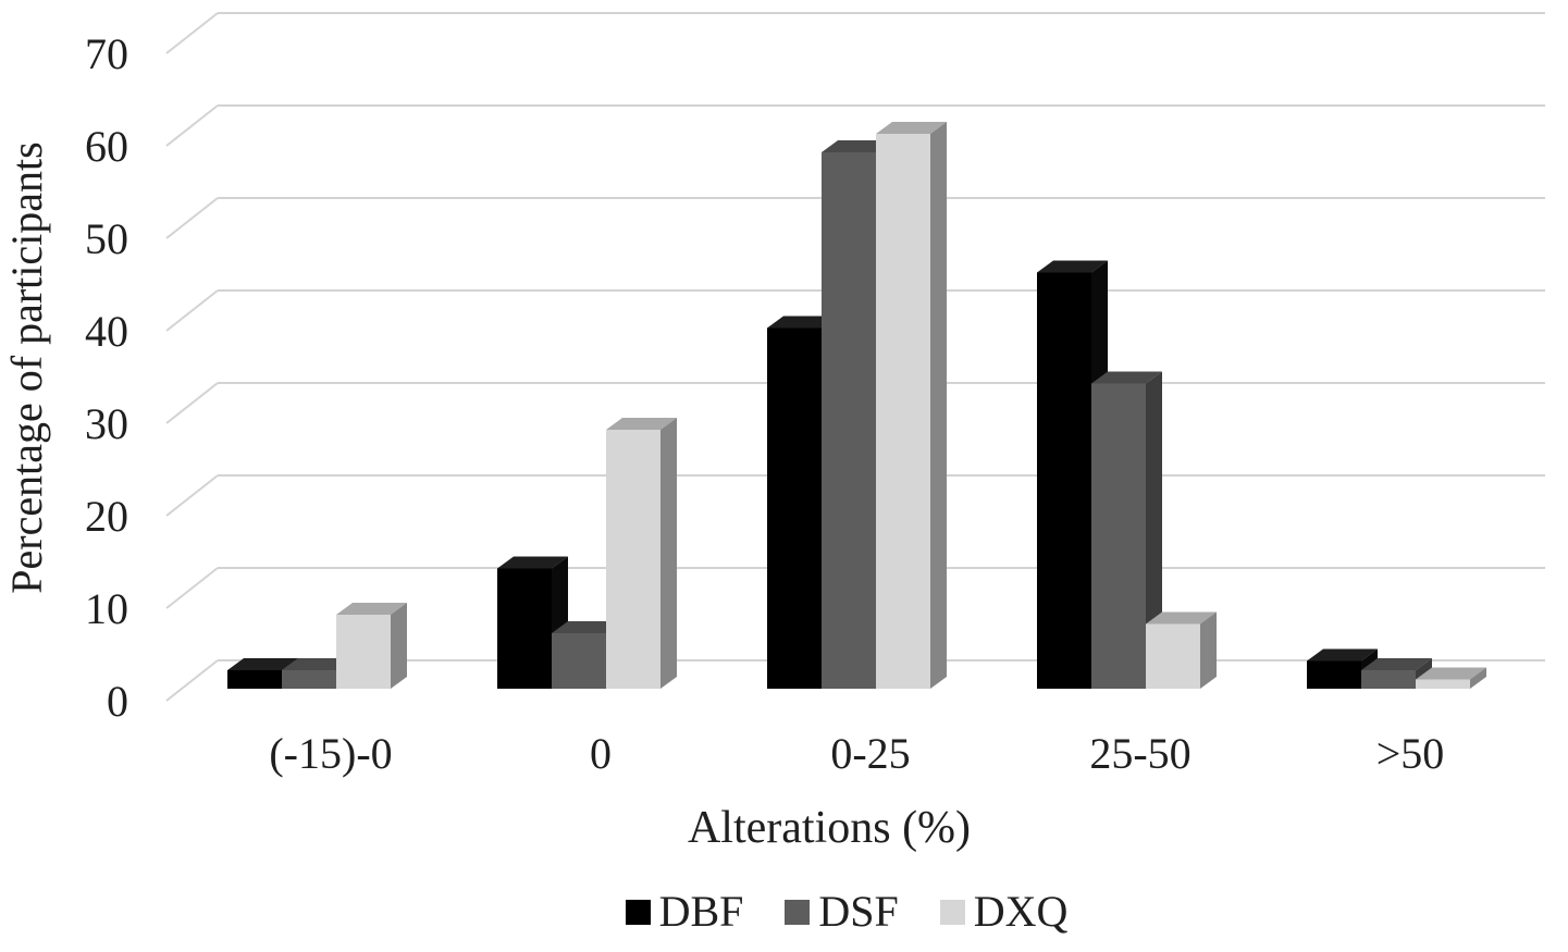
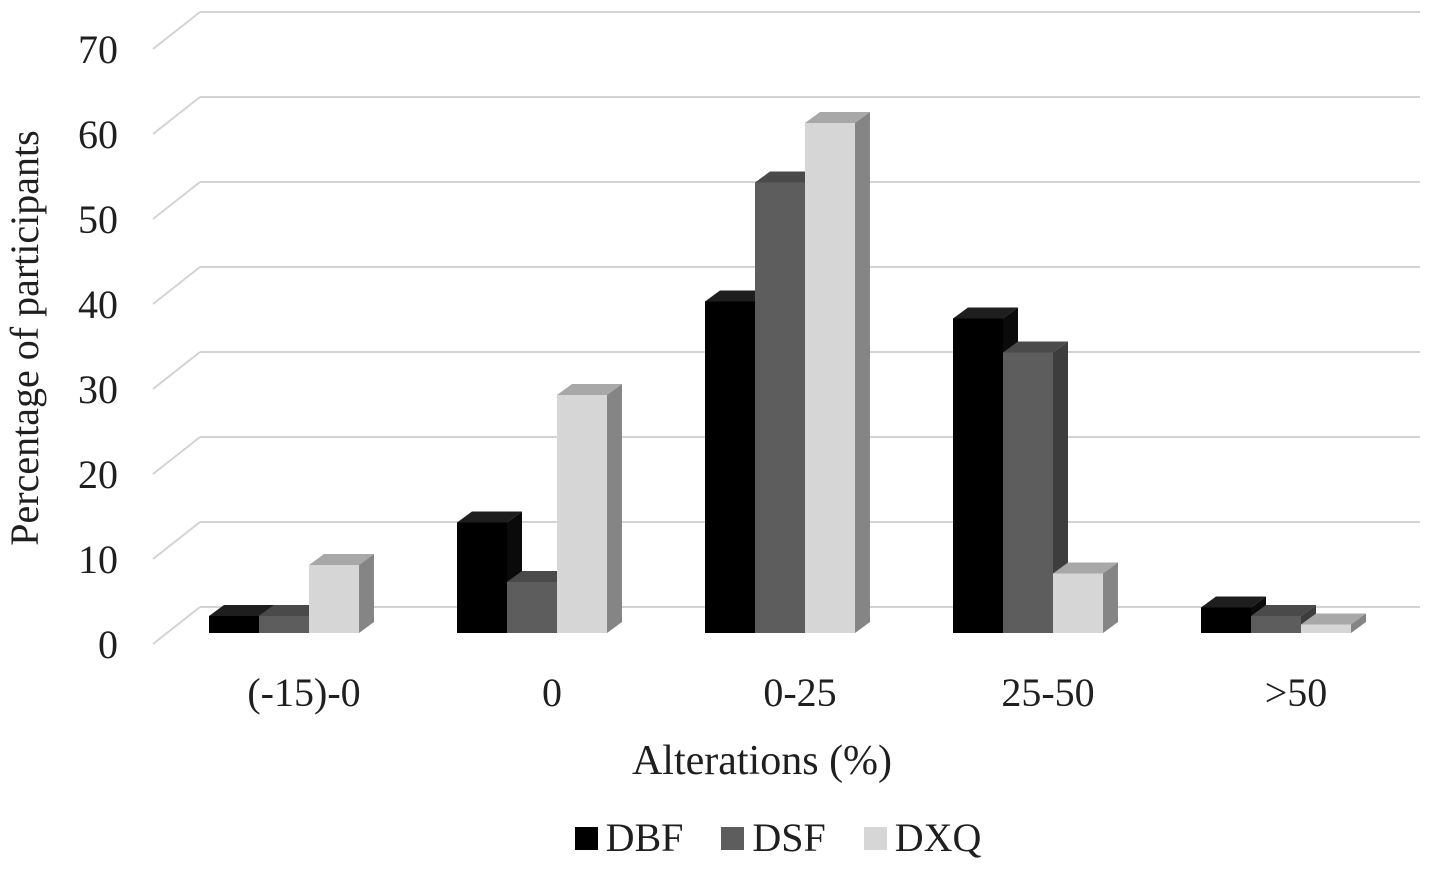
DSF/0-25: 58 -> 53
DBF/25-50: 45 -> 37
